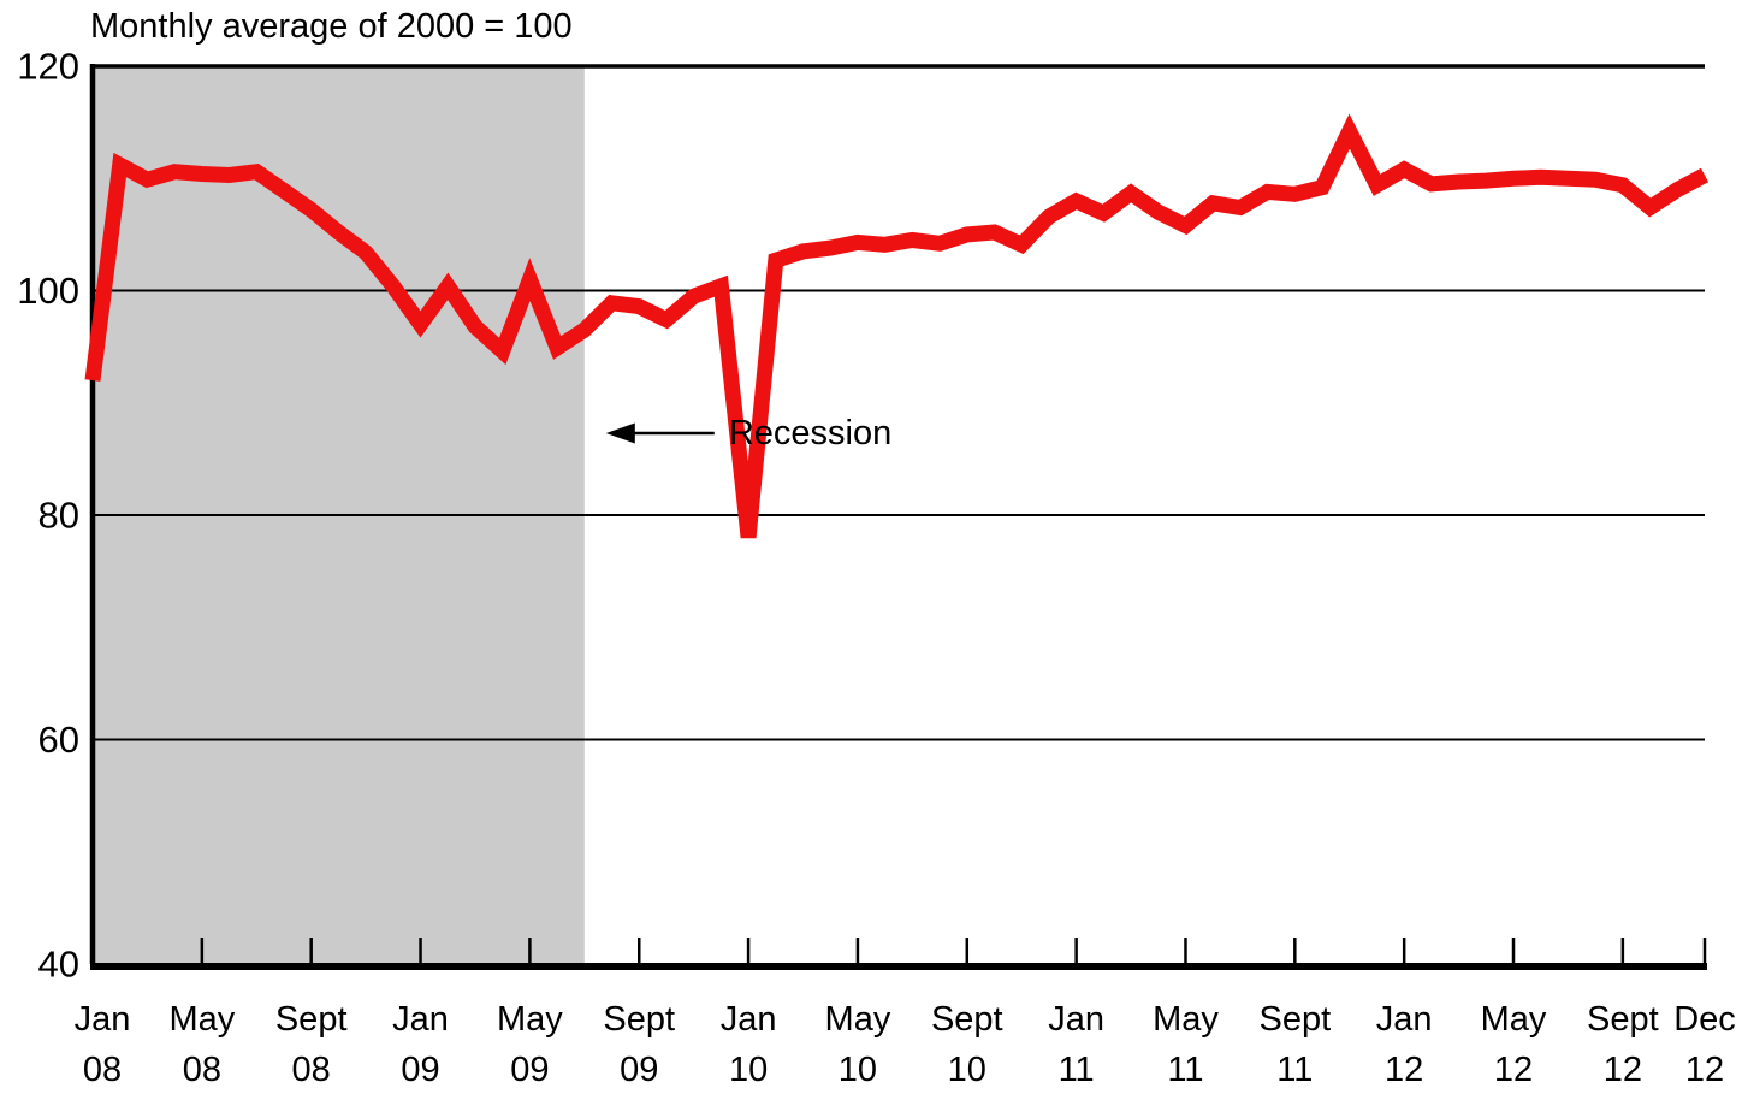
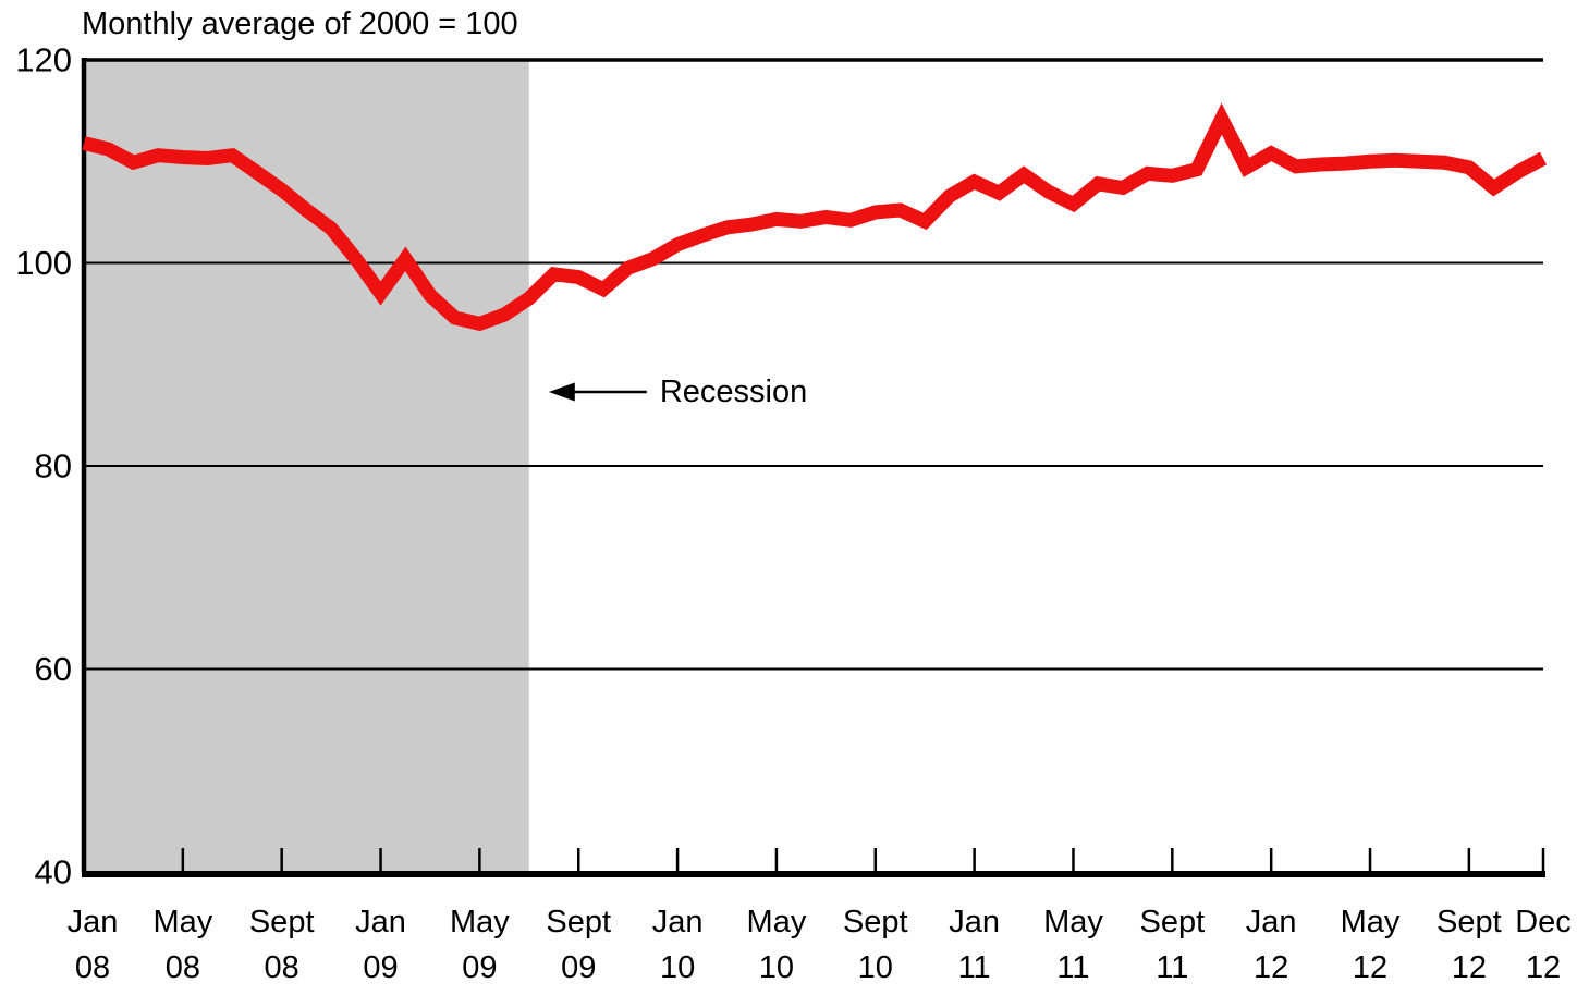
Jan 08: 92 -> 112
May 09: 101 -> 94
Jan 10: 78 -> 102
